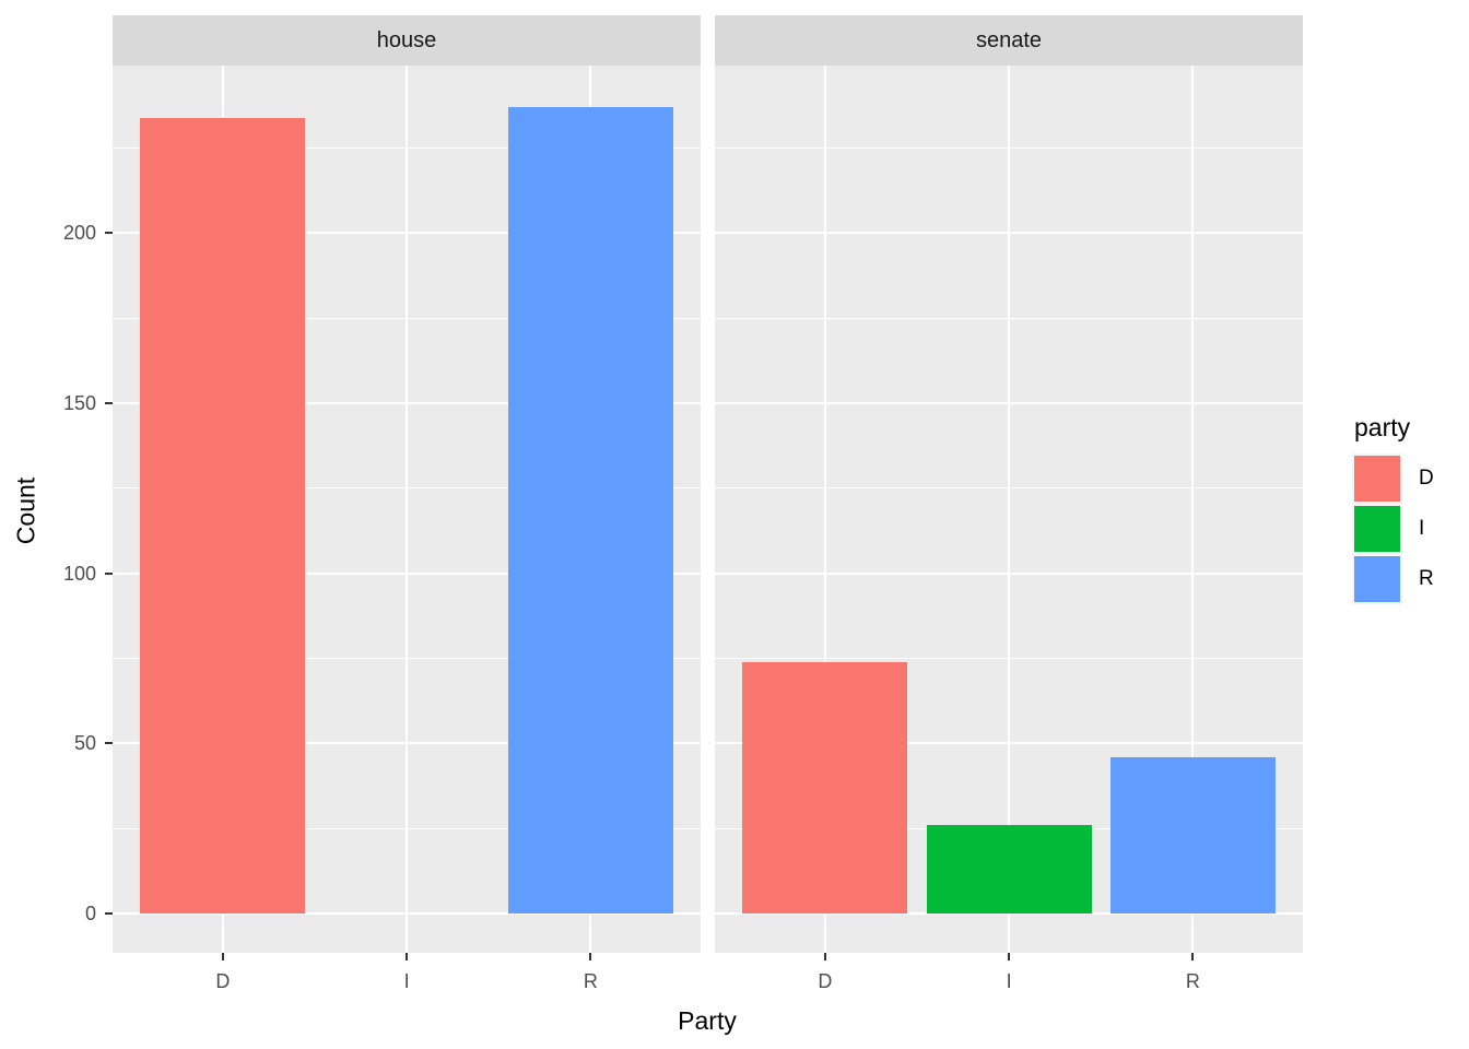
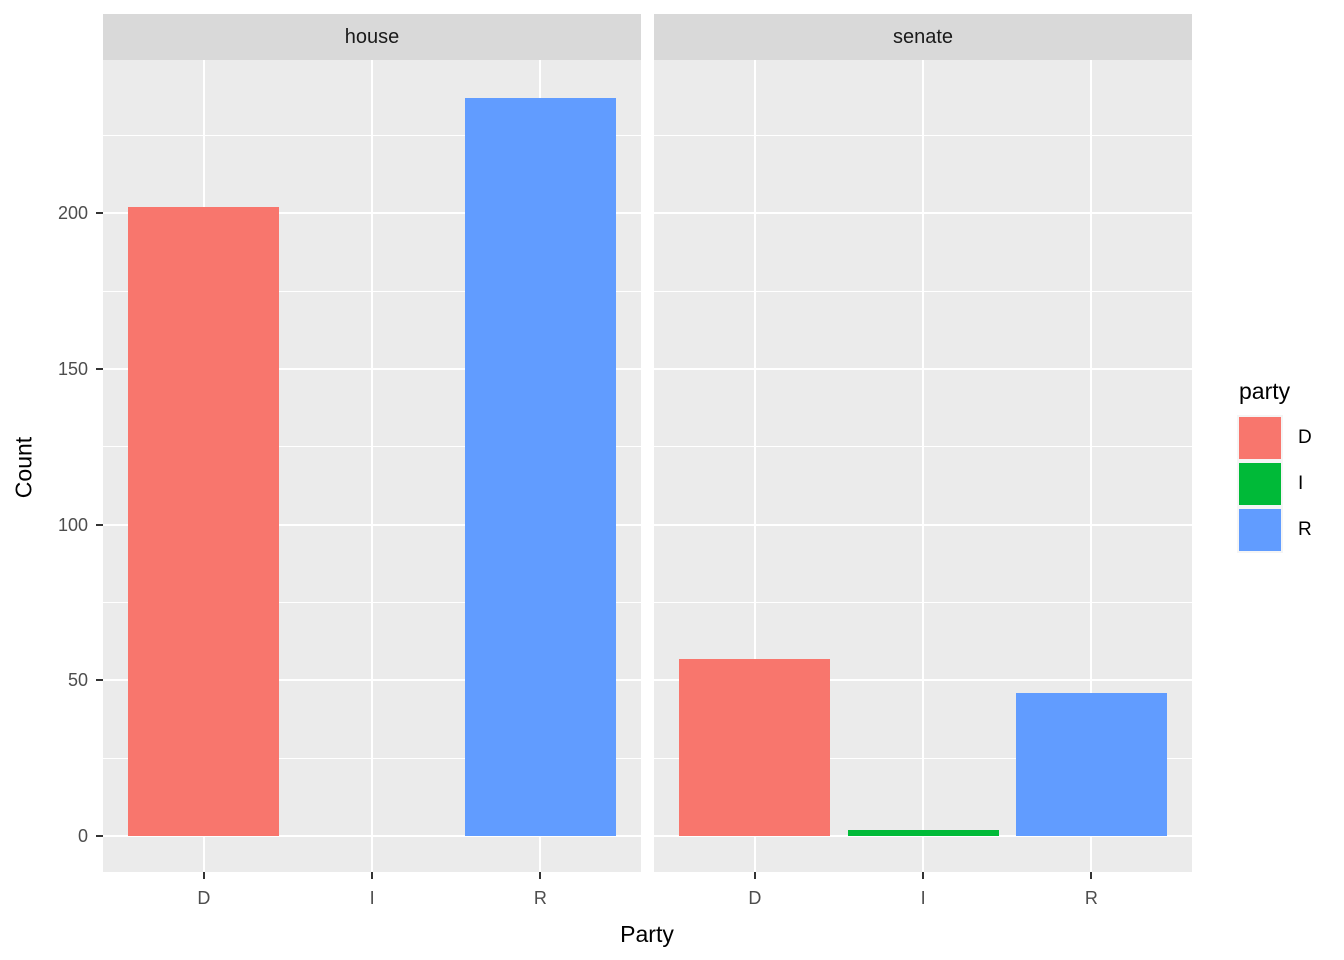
house/D: 234 -> 202
senate/D: 74 -> 57
senate/I: 26 -> 2
